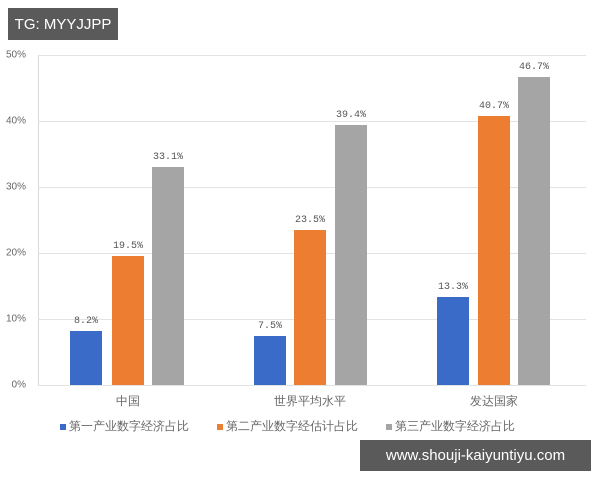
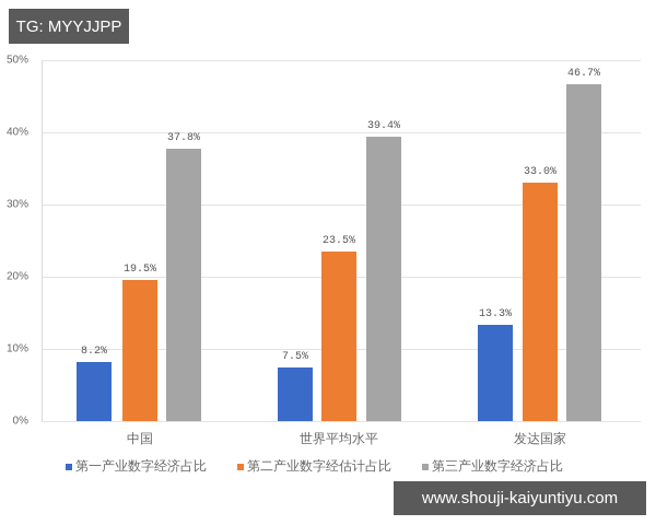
第三产业数字经济占比/中国: 33.1% -> 37.8%
第二产业数字经估计占比/发达国家: 40.7% -> 33.0%
